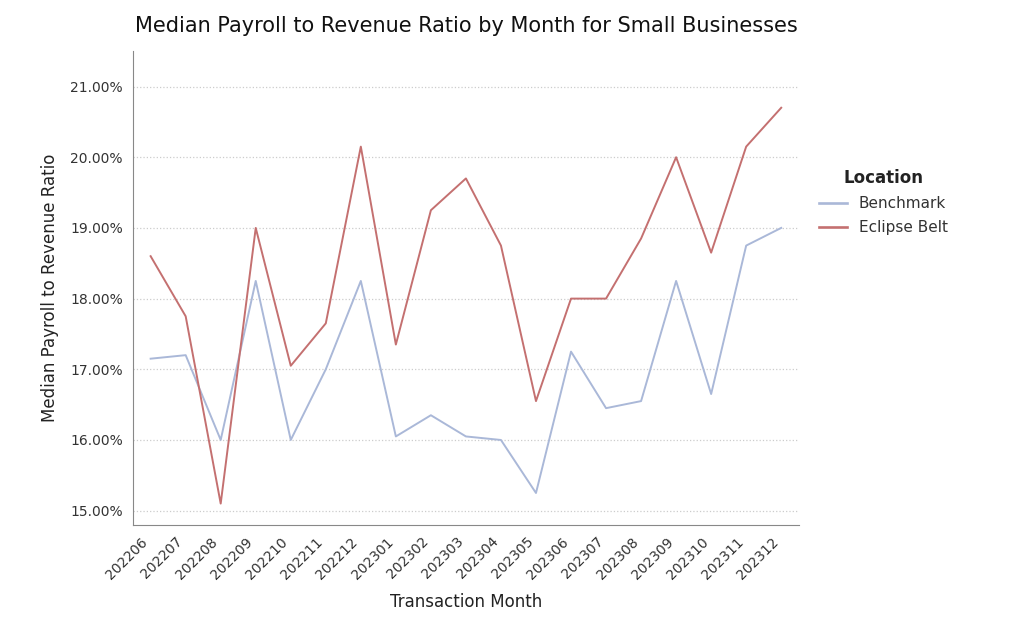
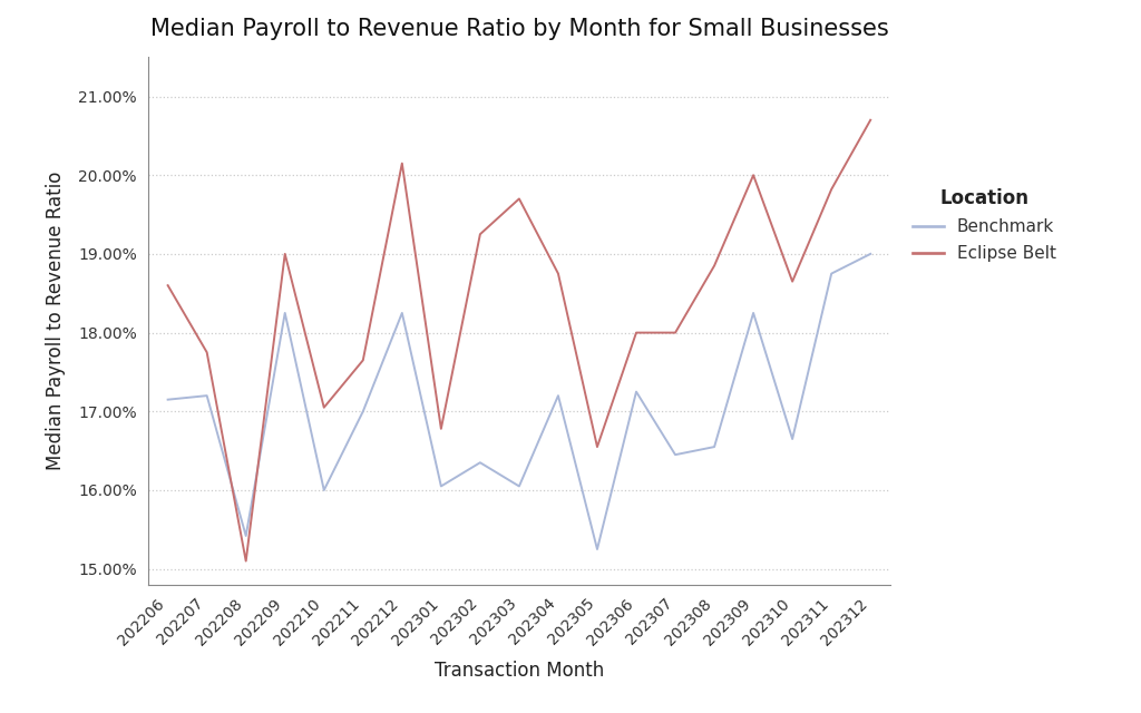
Benchmark/202208: 16.00% -> 15.42%
Eclipse Belt/202301: 17.35% -> 16.78%
Benchmark/202304: 16.00% -> 17.20%
Eclipse Belt/202311: 20.15% -> 19.82%
